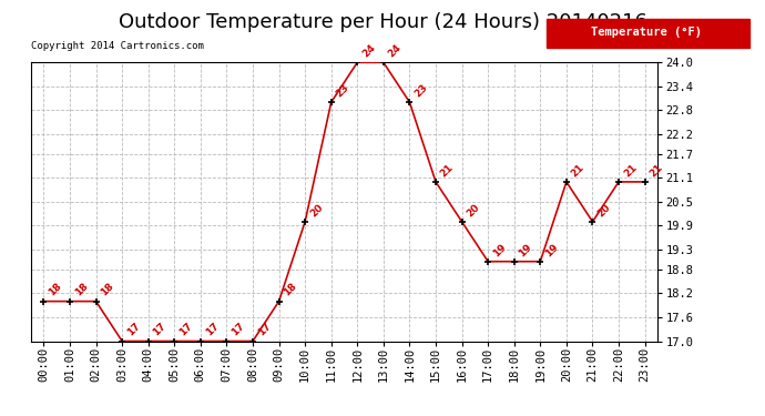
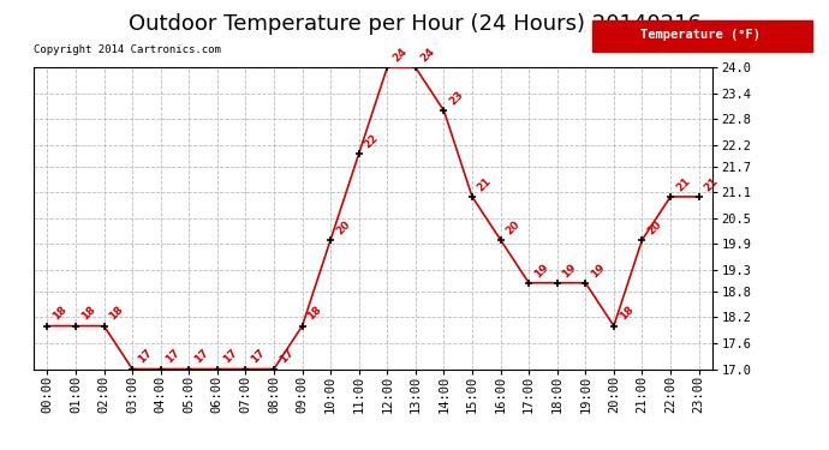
11:00: 23 -> 22
20:00: 21 -> 18
